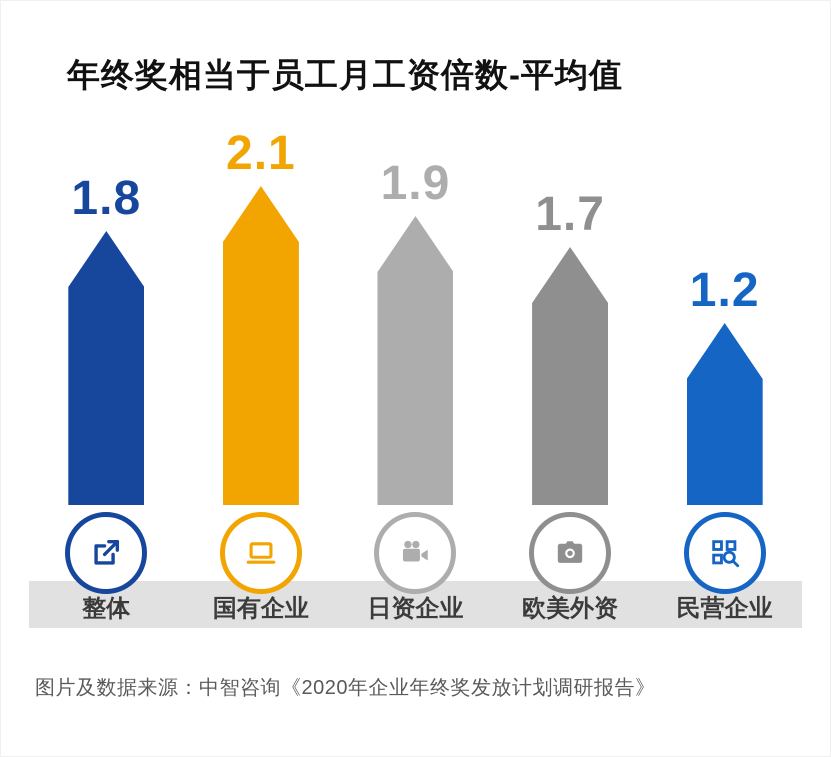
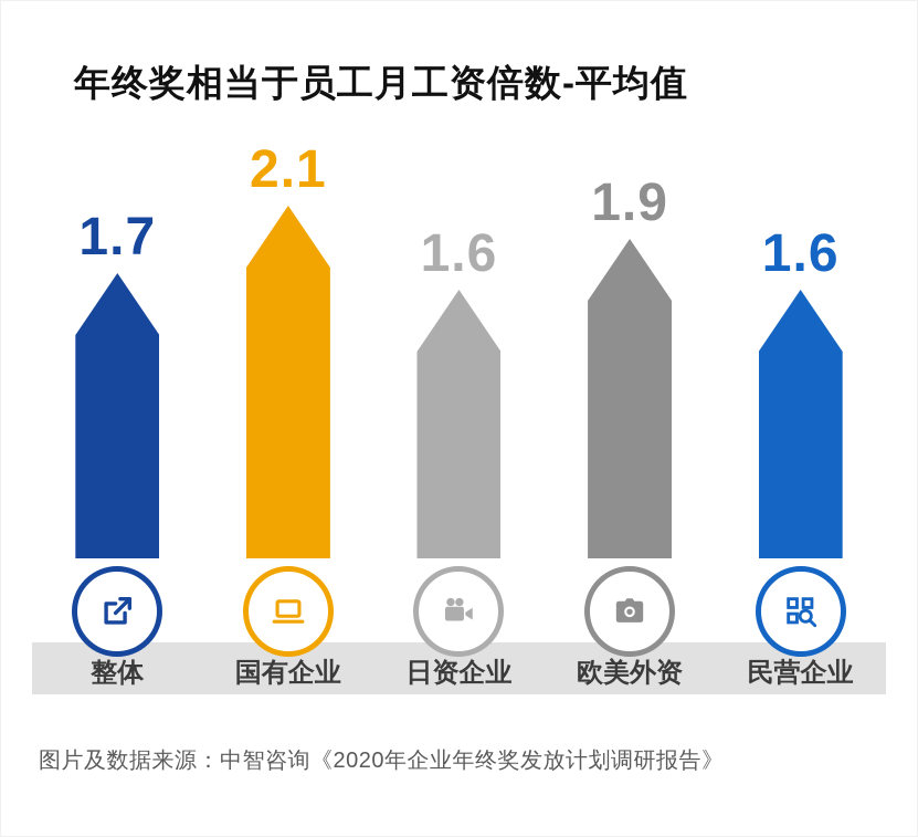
整体: 1.8 -> 1.7
日资企业: 1.9 -> 1.6
欧美外资: 1.7 -> 1.9
民营企业: 1.2 -> 1.6
